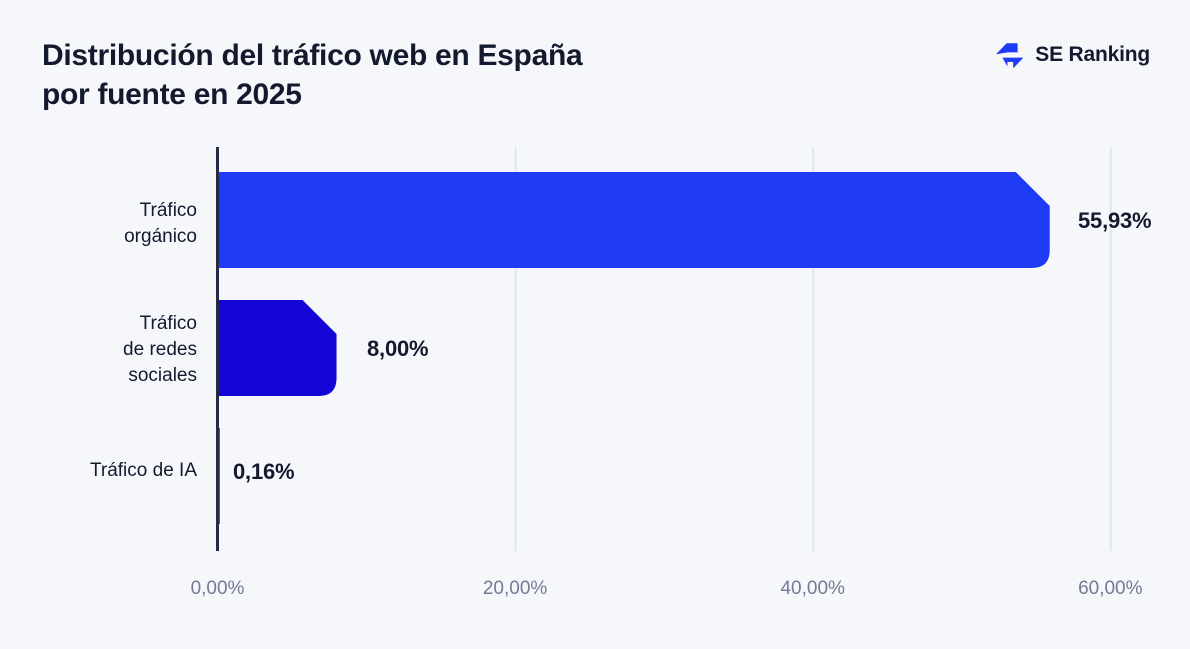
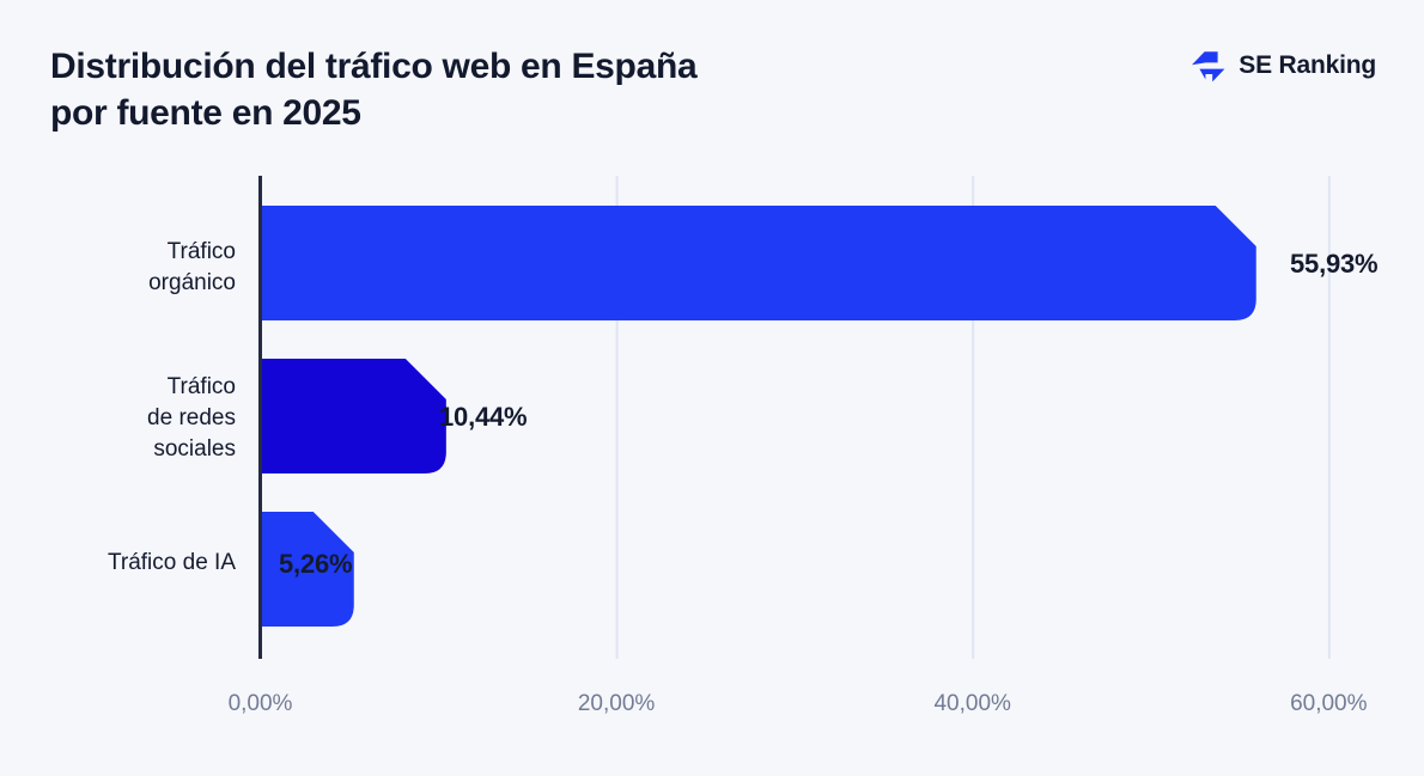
Tráfico de redes sociales: 8,00% -> 10,44%
Tráfico de IA: 0,16% -> 5,26%
